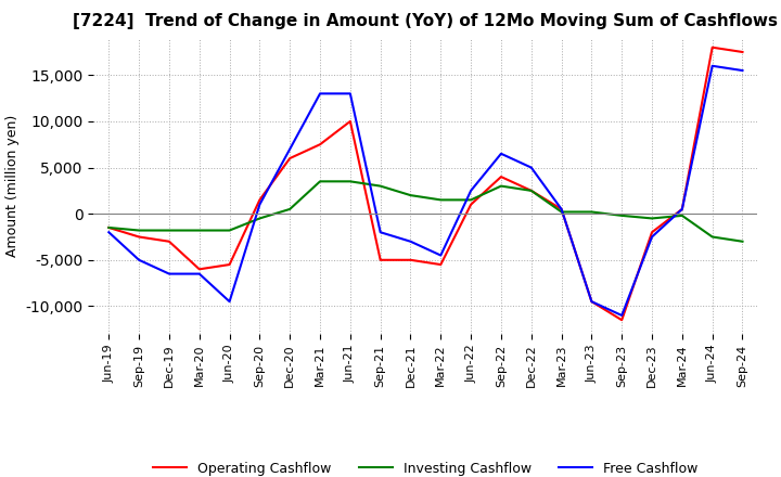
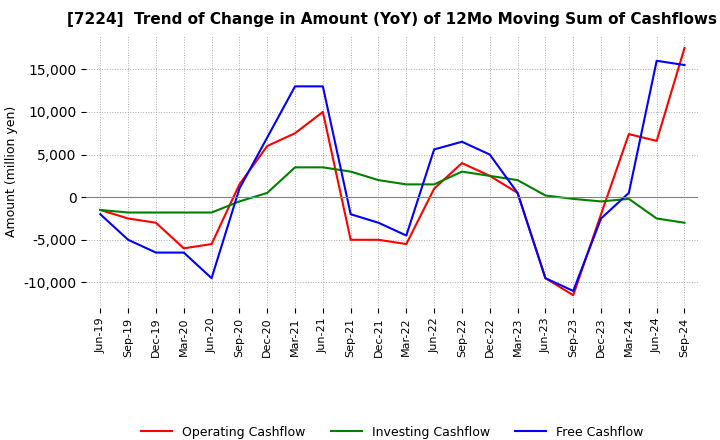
Free Cashflow/Jun-22: 2,500 -> 5,600
Investing Cashflow/Mar-23: 200 -> 2,000
Operating Cashflow/Mar-24: 500 -> 7,400
Operating Cashflow/Jun-24: 18,000 -> 6,600
